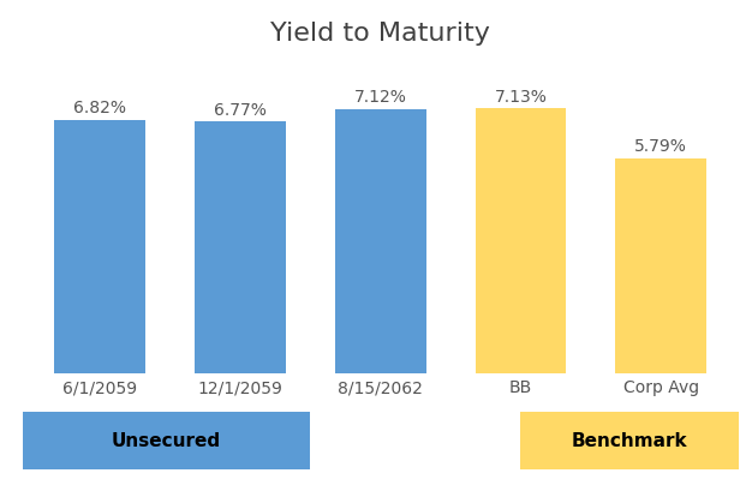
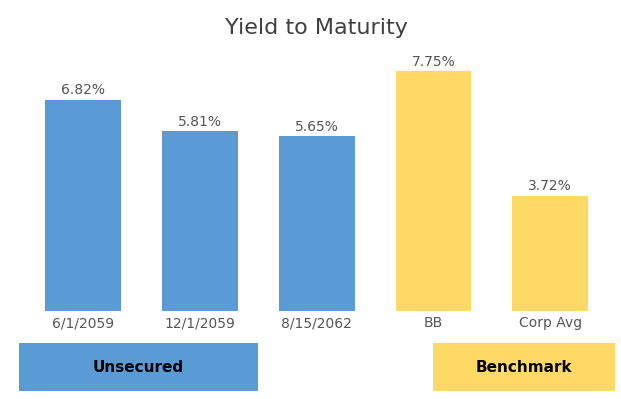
12/1/2059: 6.77% -> 5.81%
8/15/2062: 7.12% -> 5.65%
BB: 7.13% -> 7.75%
Corp Avg: 5.79% -> 3.72%
